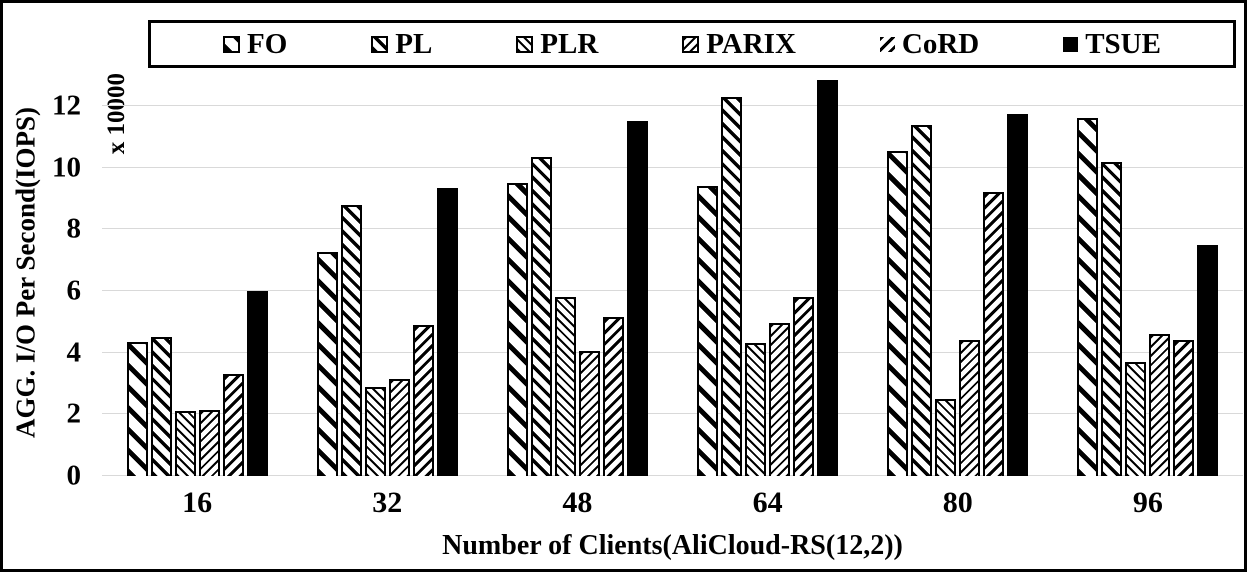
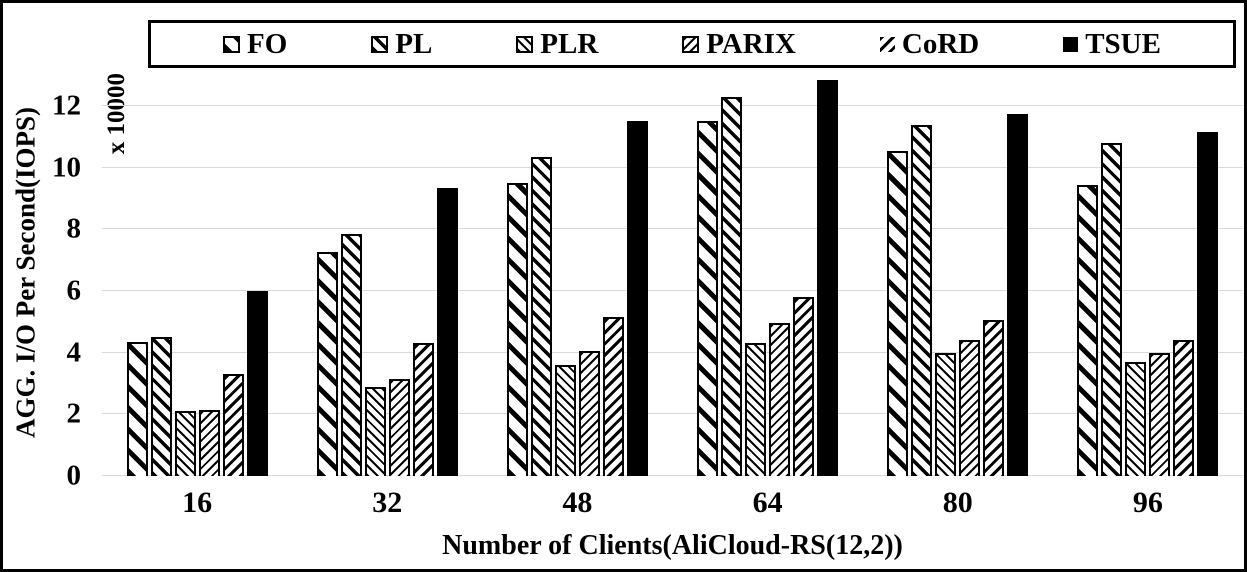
PL/32: 8.8 -> 7.8
CoRD/32: 4.9 -> 4.3
PLR/48: 5.8 -> 3.6
FO/64: 9.4 -> 11.5
PLR/80: 2.5 -> 4.0
CoRD/80: 9.2 -> 5.0
FO/96: 11.6 -> 9.4
PL/96: 10.2 -> 10.8
PARIX/96: 4.6 -> 4.0
TSUE/96: 7.5 -> 11.2
